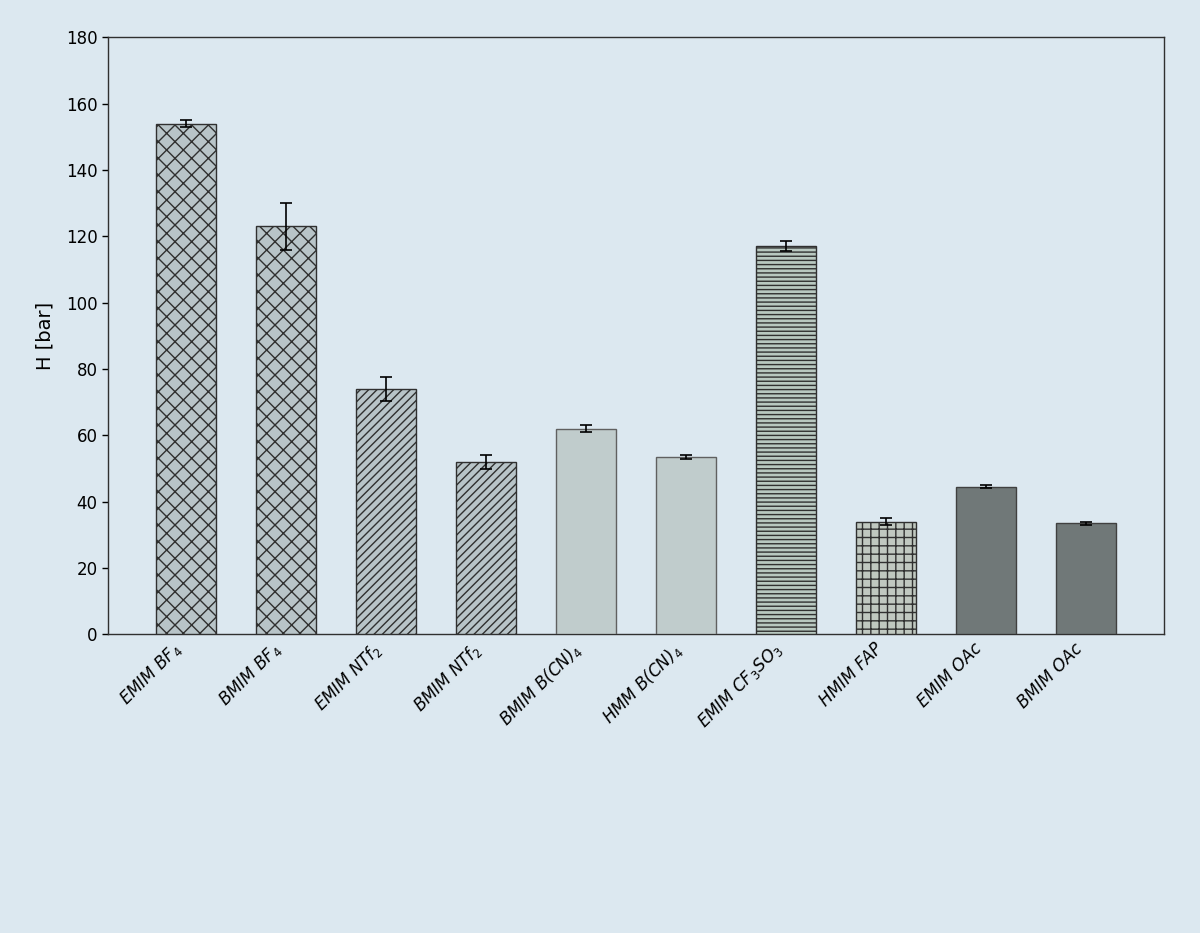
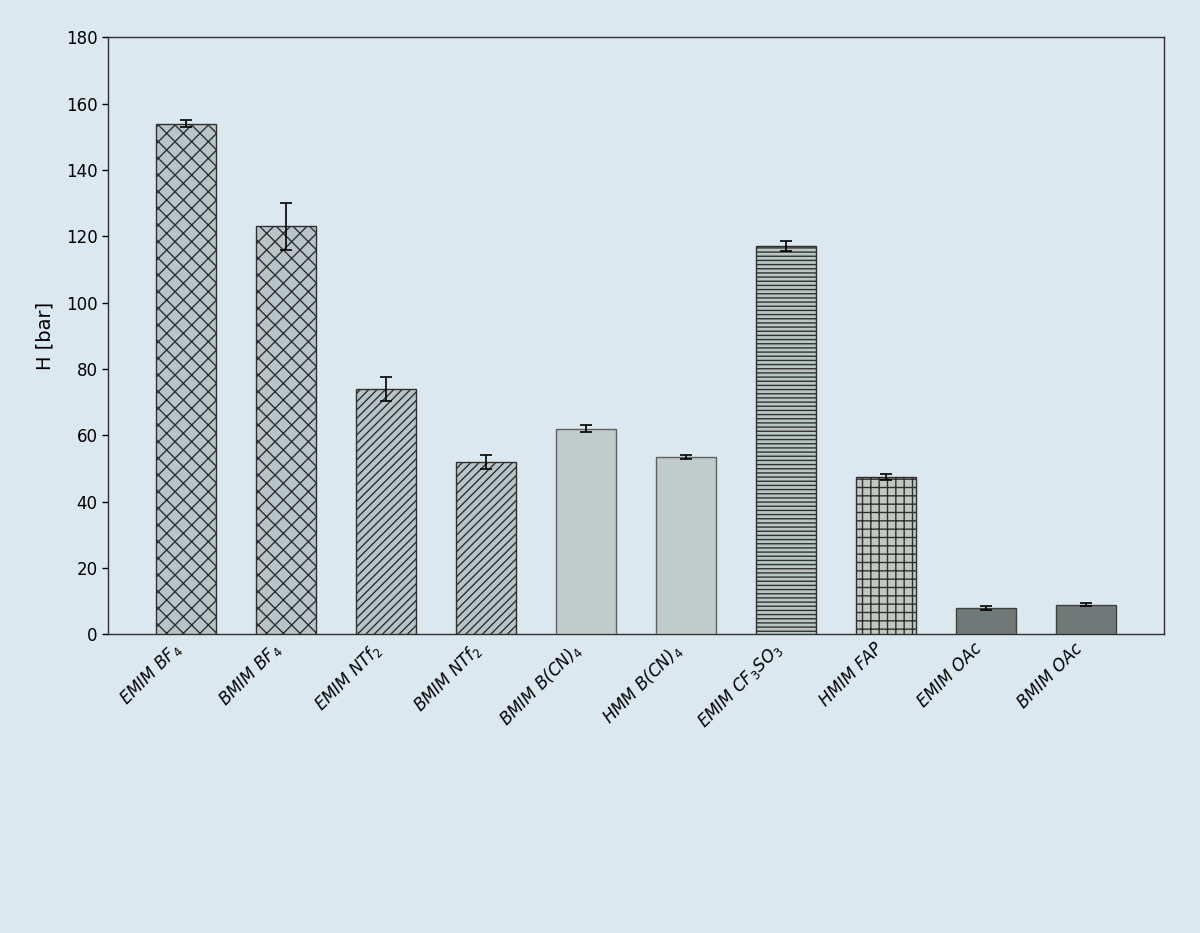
HMIM FAP: 34.0 -> 47.5
EMIM OAc: 44.5 -> 8.0
BMIM OAc: 33.5 -> 9.0
